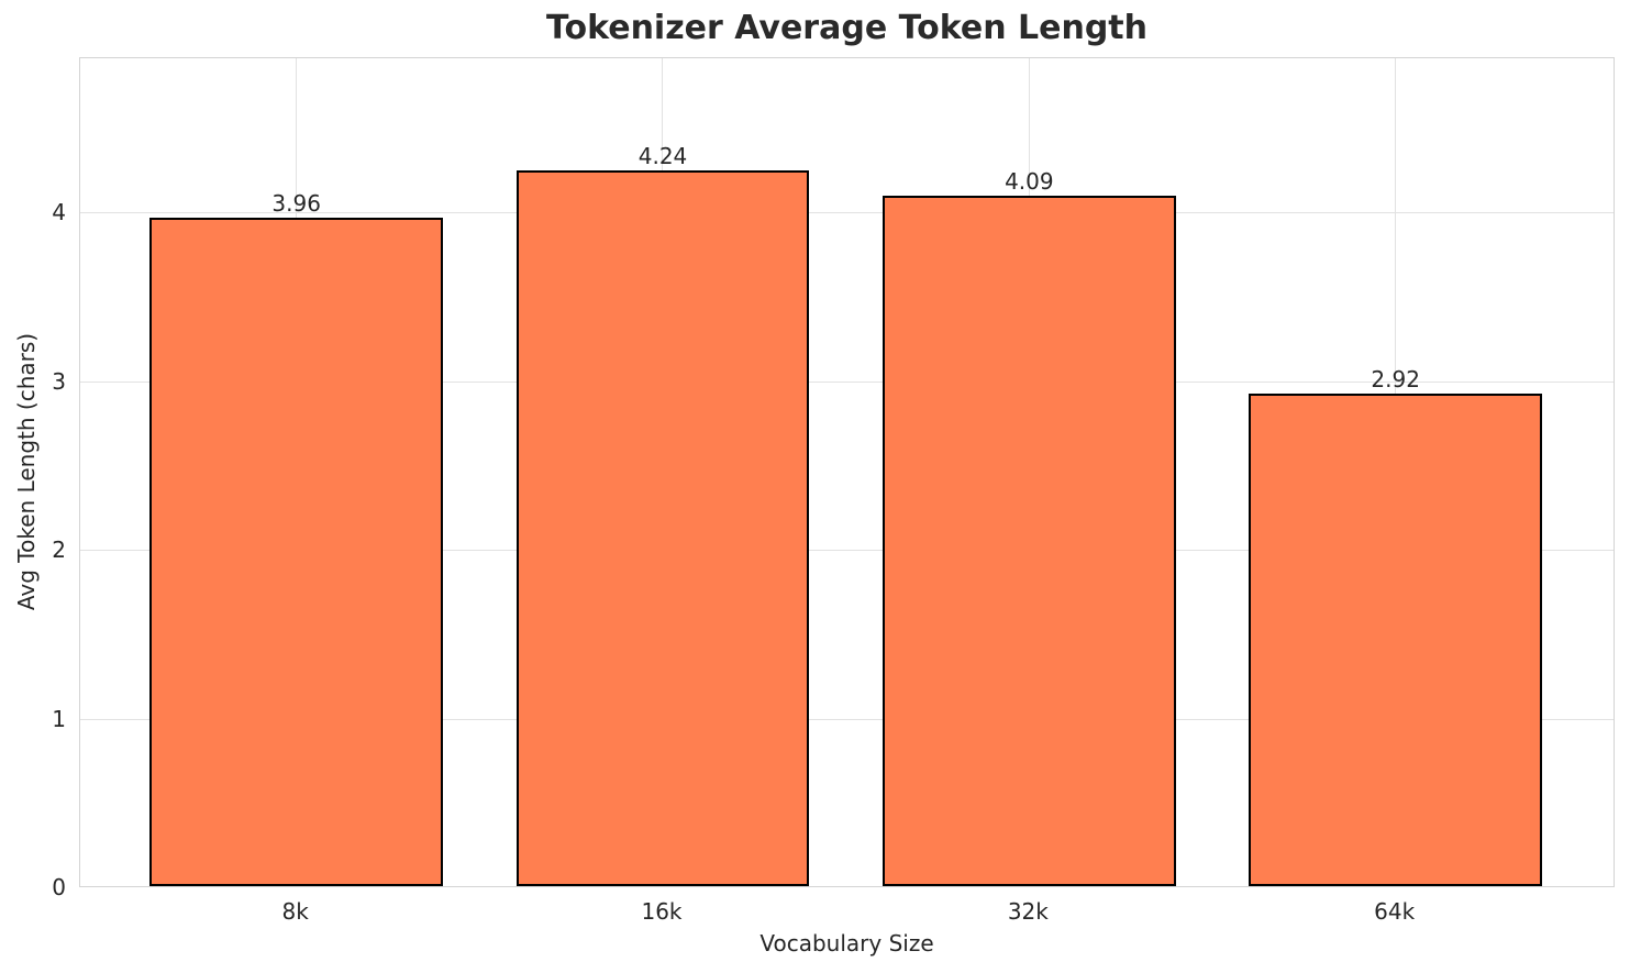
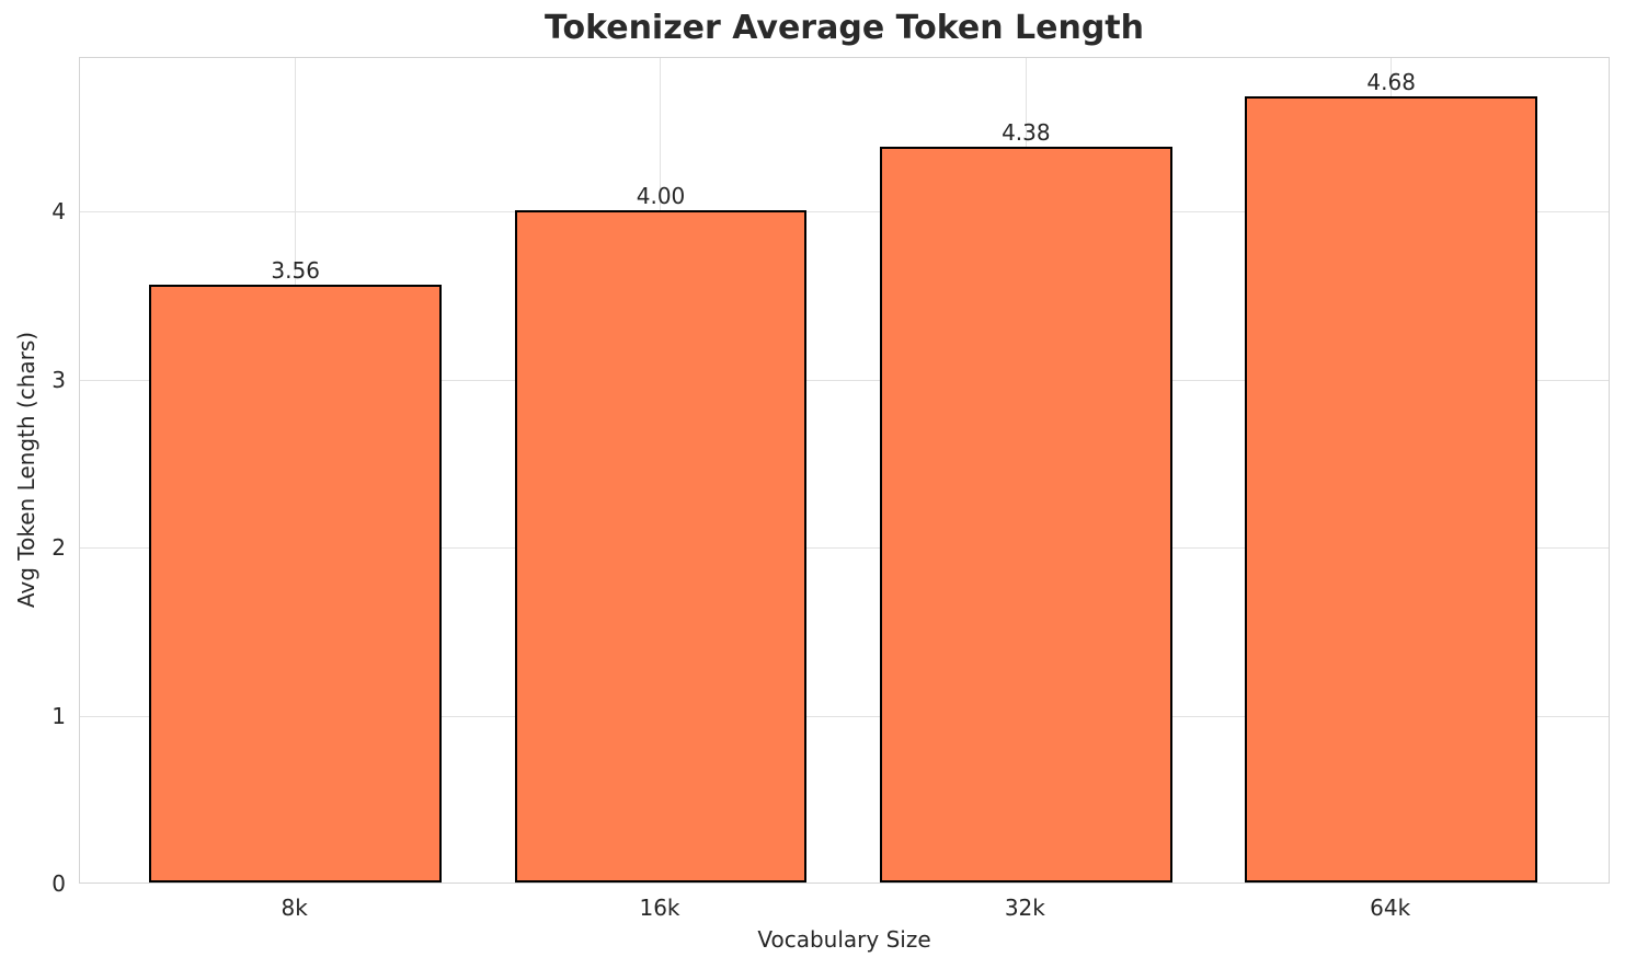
8k: 3.96 -> 3.56
16k: 4.24 -> 4.00
32k: 4.09 -> 4.38
64k: 2.92 -> 4.68
